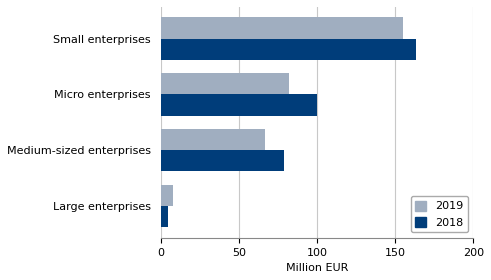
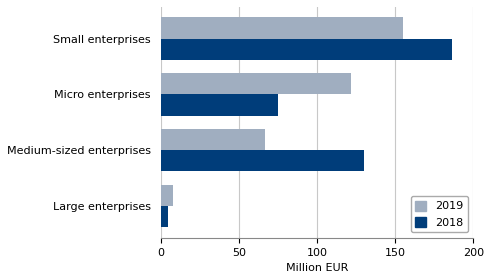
2018/Small enterprises: 163 -> 186
2019/Micro enterprises: 82 -> 122
2018/Micro enterprises: 100 -> 75
2018/Medium-sized enterprises: 79 -> 130
